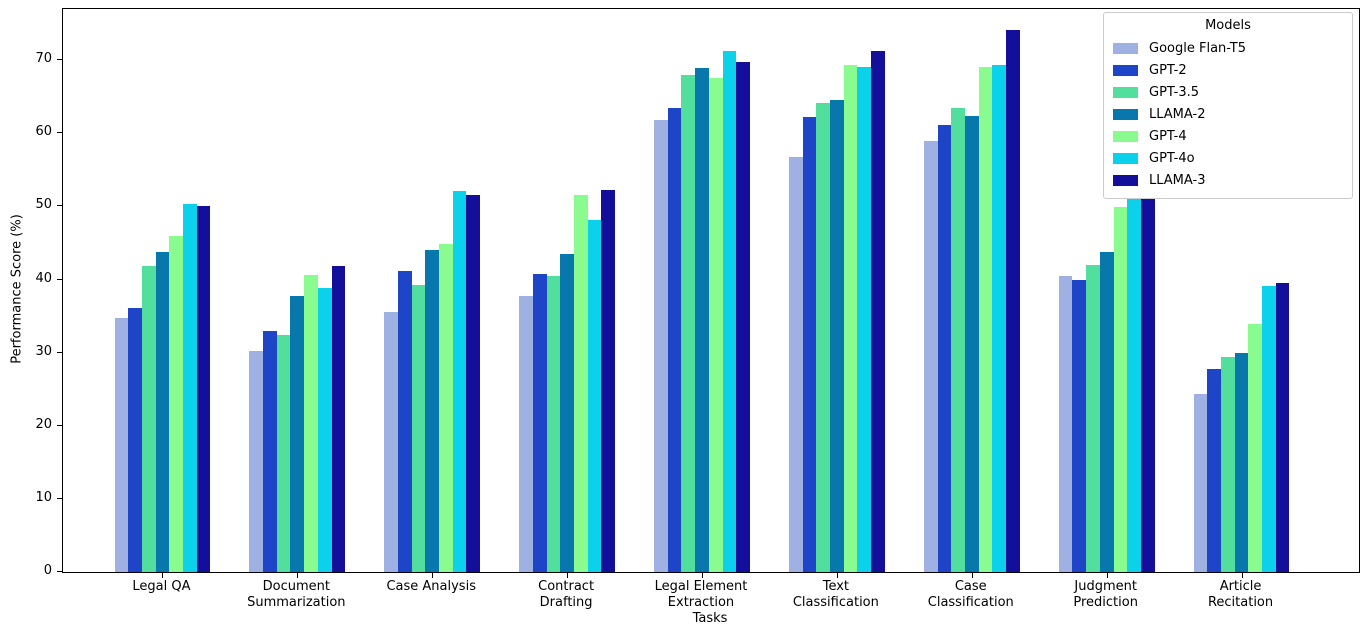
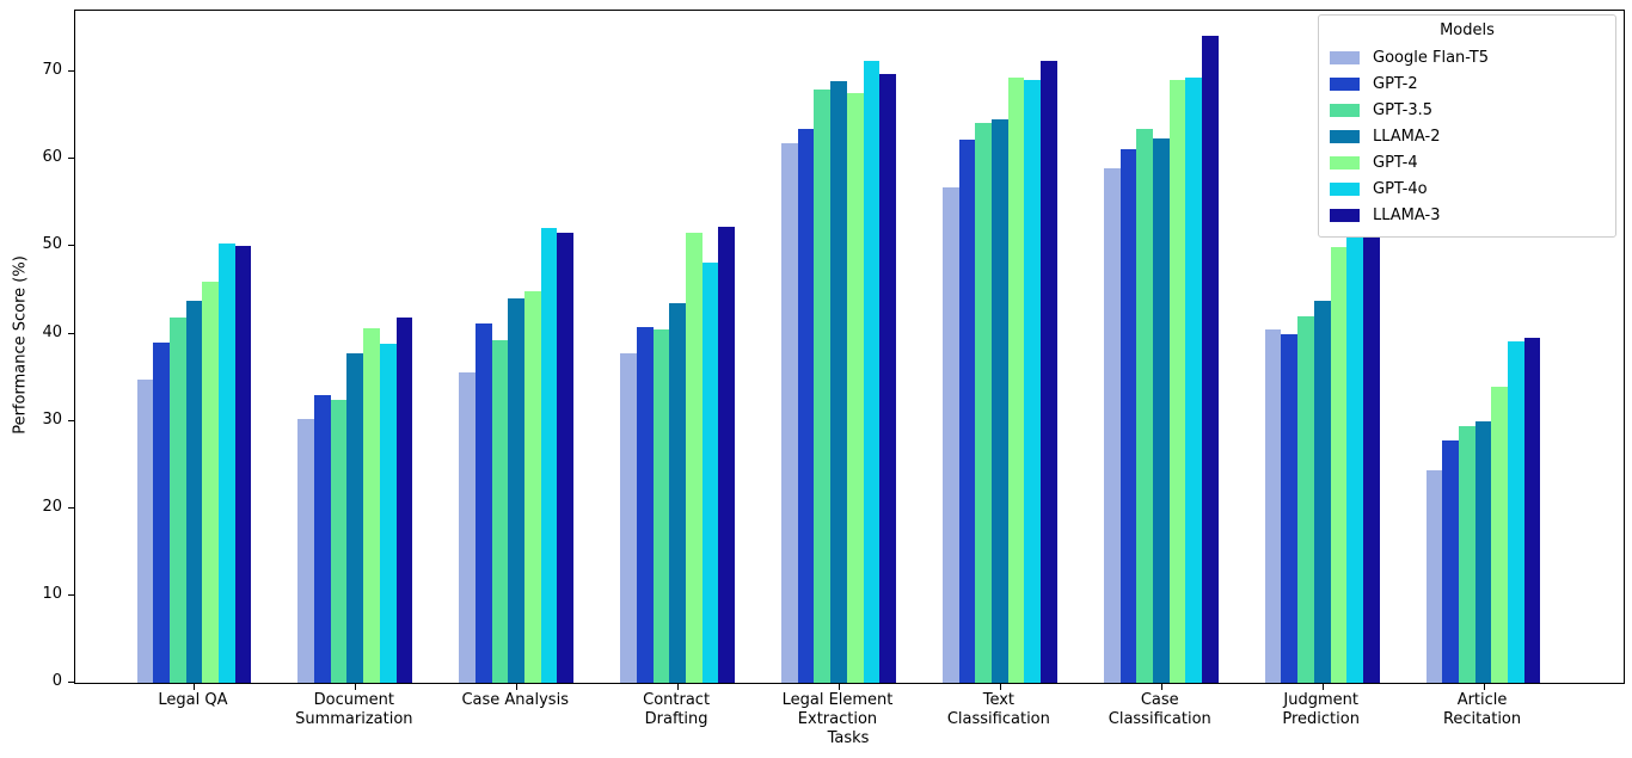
GPT-2/Legal QA: 36 -> 39
